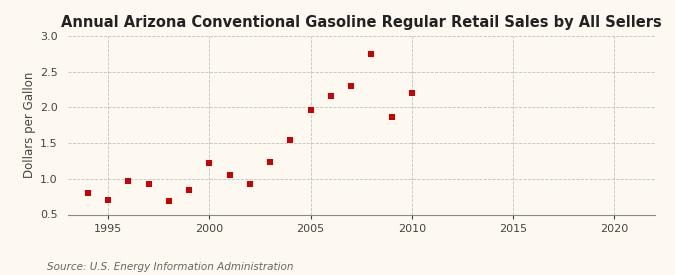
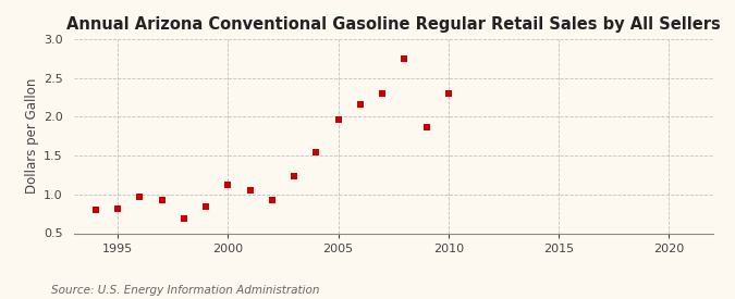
1995: 0.70 -> 0.81
2000: 1.22 -> 1.12
2010: 2.20 -> 2.30
